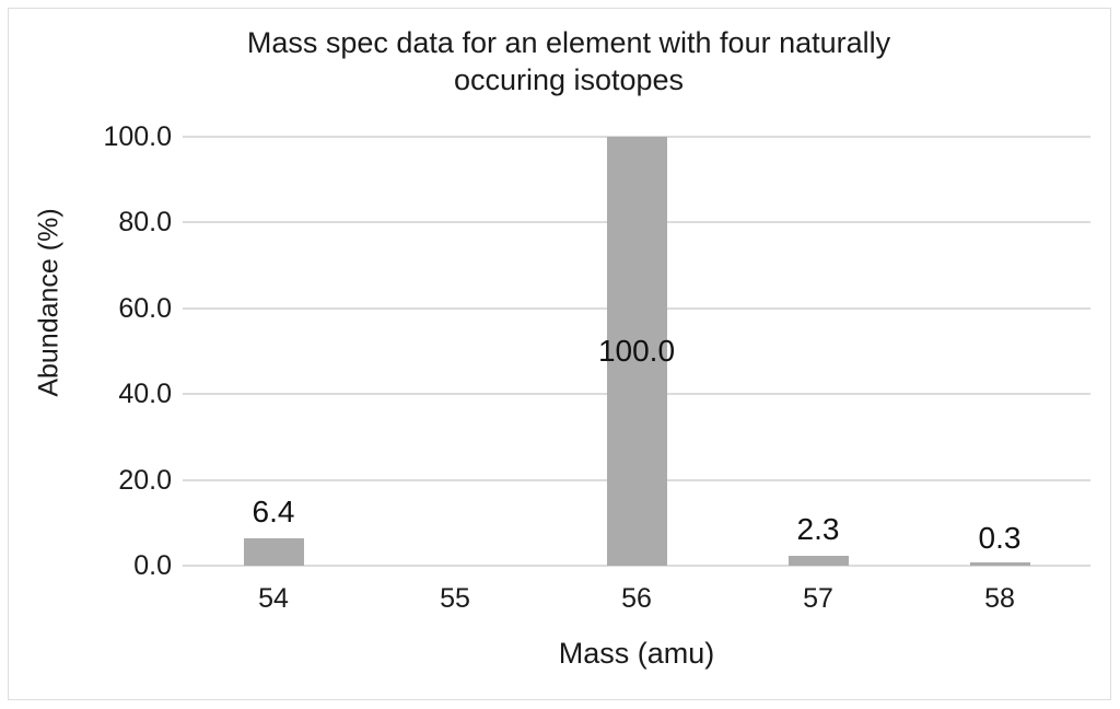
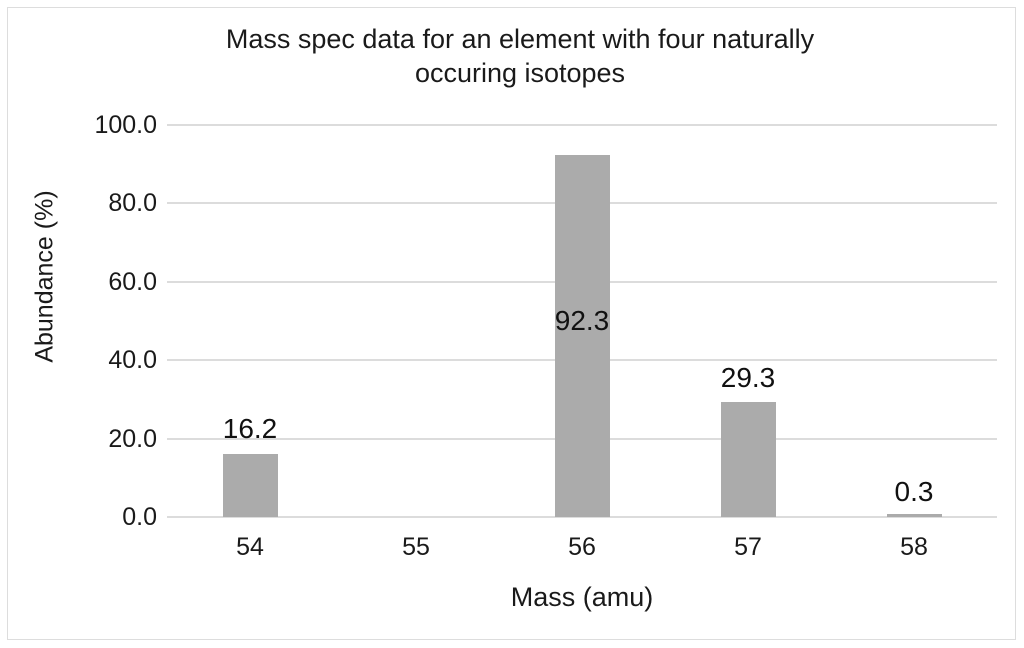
54: 6.4 -> 16.2
56: 100.0 -> 92.3
57: 2.3 -> 29.3
